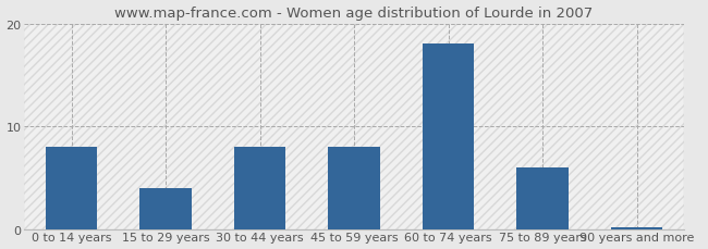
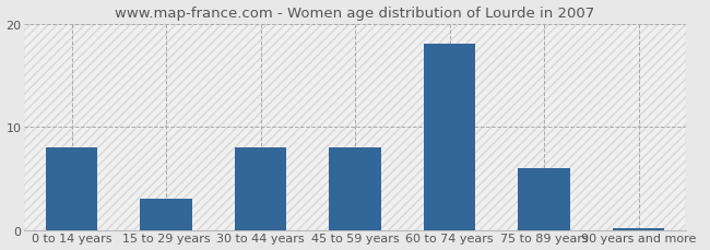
15 to 29 years: 4.0 -> 3.0
